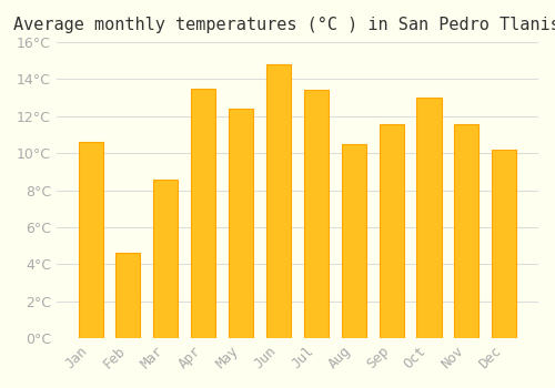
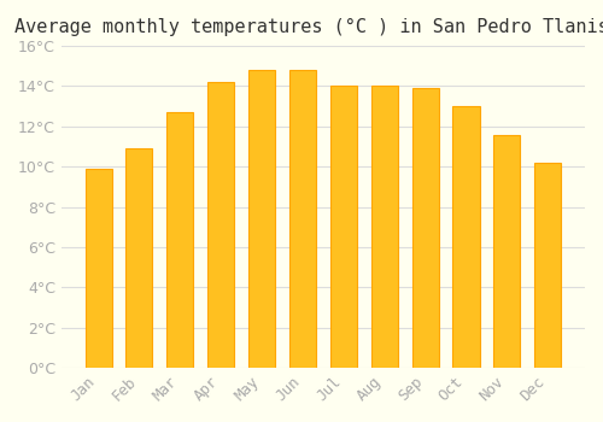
Jan: 10.6°C -> 9.9°C
Feb: 4.6°C -> 10.9°C
Mar: 8.6°C -> 12.7°C
Apr: 13.5°C -> 14.2°C
May: 12.4°C -> 14.8°C
Jul: 13.4°C -> 14.0°C
Aug: 10.5°C -> 14.0°C
Sep: 11.6°C -> 13.9°C
